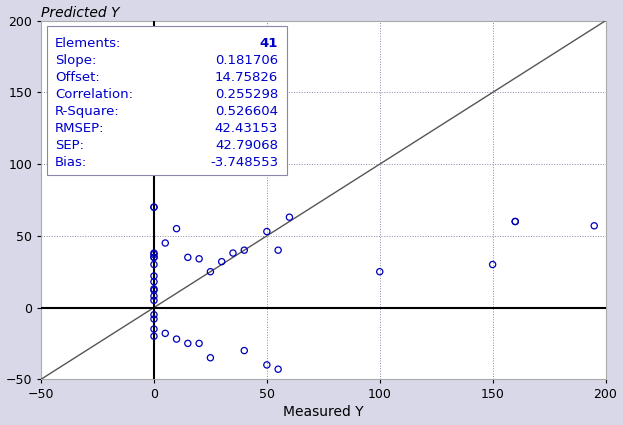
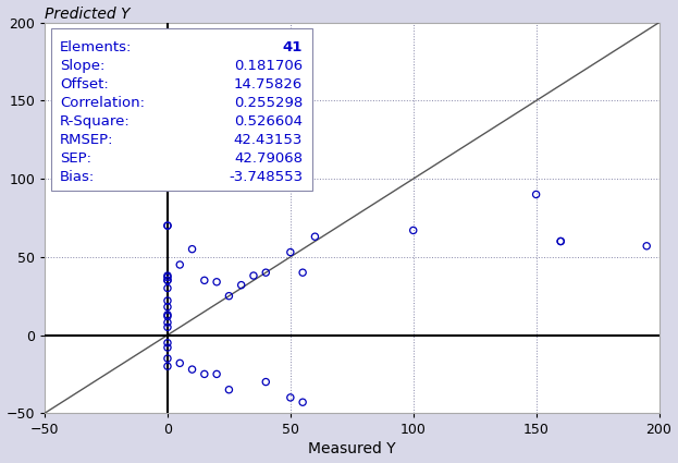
100: 25 -> 67
150: 30 -> 90
